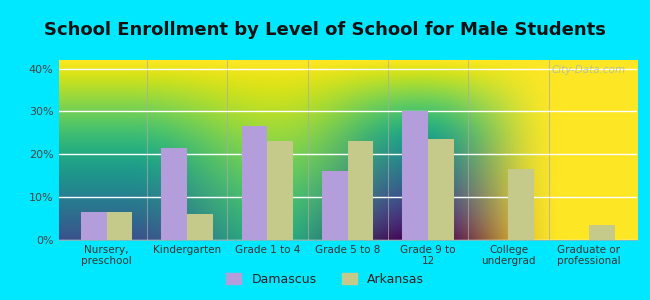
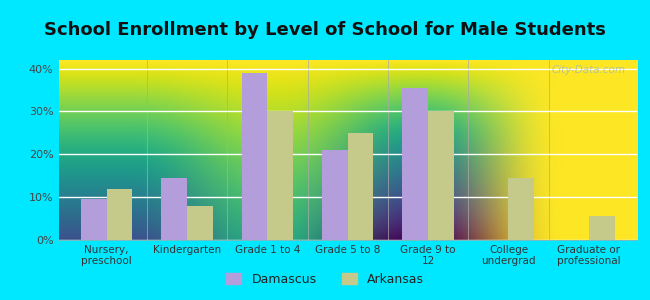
Damascus/Nursery, preschool: 6.5% -> 9.5%
Arkansas/Nursery, preschool: 6.5% -> 12.0%
Damascus/Kindergarten: 21.5% -> 14.5%
Arkansas/Kindergarten: 6.0% -> 8.0%
Damascus/Grade 1 to 4: 26.5% -> 39.0%
Arkansas/Grade 1 to 4: 23.0% -> 30.0%
Damascus/Grade 5 to 8: 16.0% -> 21.0%
Arkansas/Grade 5 to 8: 23.0% -> 25.0%
Damascus/Grade 9 to 12: 30.0% -> 35.5%
Arkansas/Grade 9 to 12: 23.5% -> 30.0%
Arkansas/College undergrad: 16.5% -> 14.5%
Arkansas/Graduate or professional: 3.5% -> 5.5%
